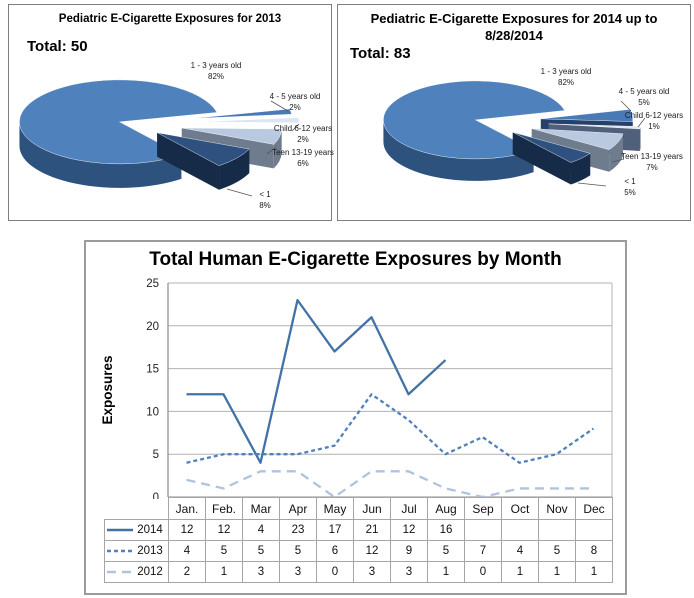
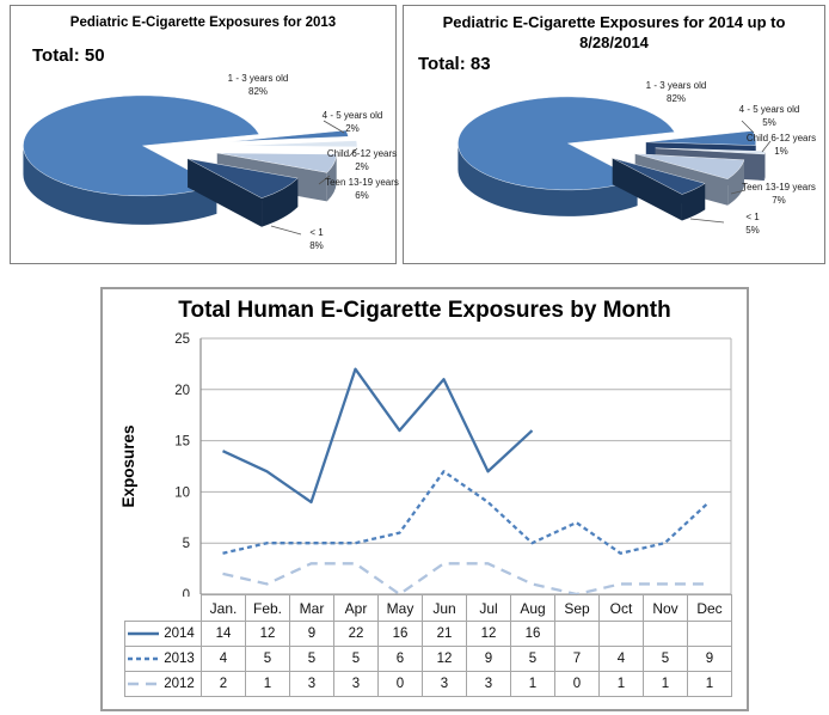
Total Human E-Cigarette Exposures by Month/2014/Jan.: 12 -> 14
Total Human E-Cigarette Exposures by Month/2014/Mar: 4 -> 9
Total Human E-Cigarette Exposures by Month/2014/Apr: 23 -> 22
Total Human E-Cigarette Exposures by Month/2014/May: 17 -> 16
Total Human E-Cigarette Exposures by Month/2013/Dec: 8 -> 9
